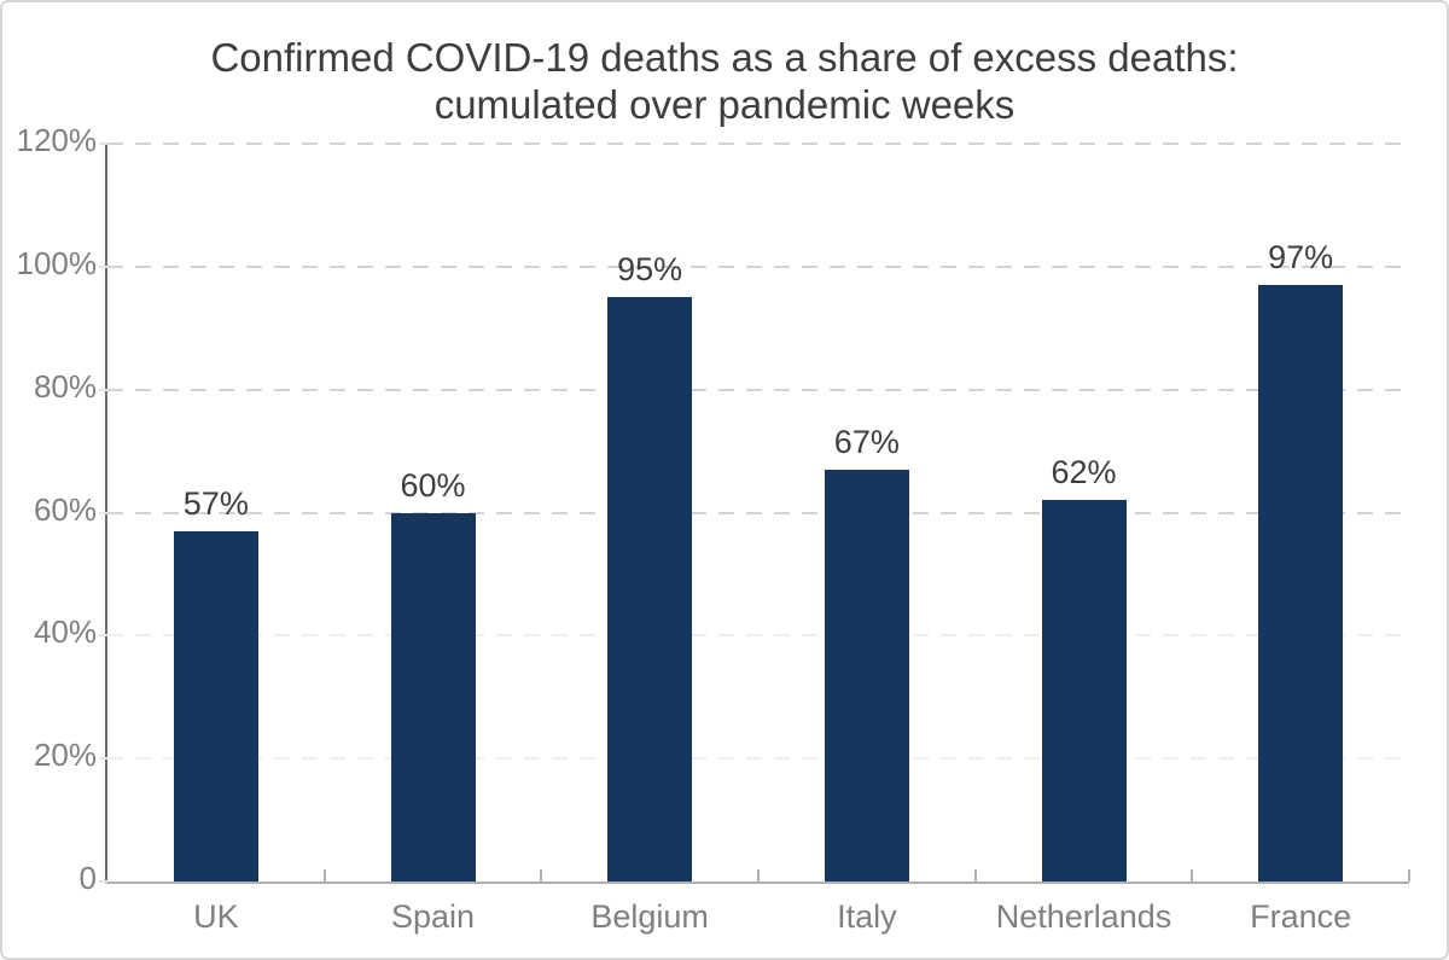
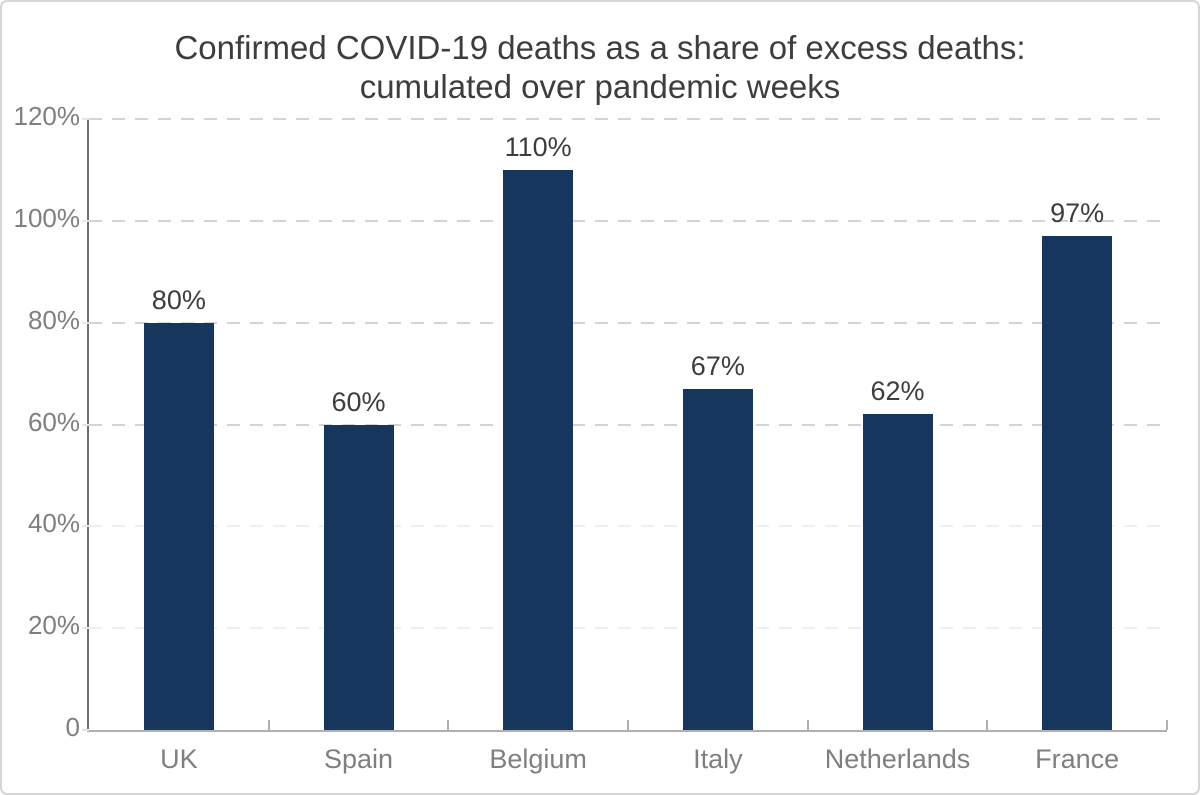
UK: 57% -> 80%
Belgium: 95% -> 110%
